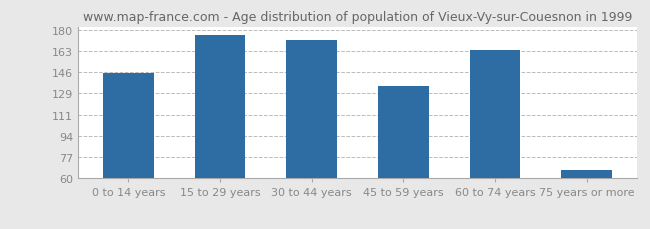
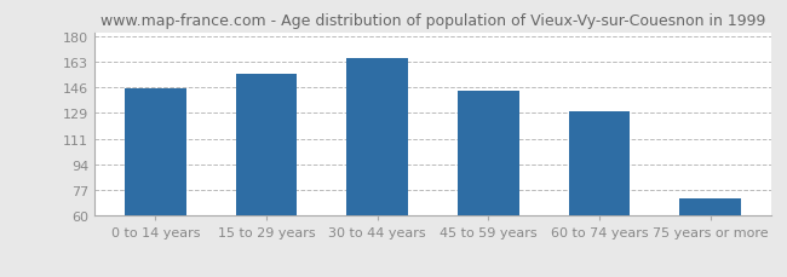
15 to 29 years: 176 -> 155
30 to 44 years: 172 -> 166
45 to 59 years: 135 -> 144
60 to 74 years: 164 -> 130
75 years or more: 67 -> 72
